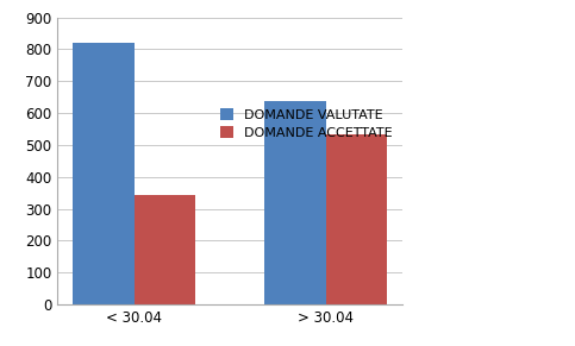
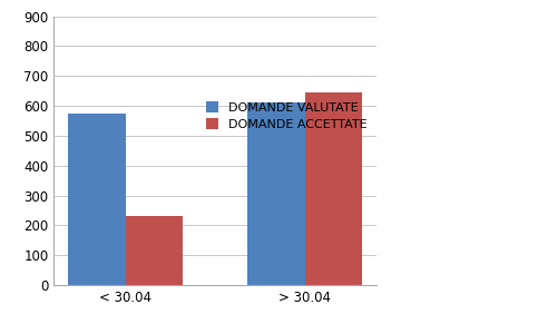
DOMANDE VALUTATE/< 30.04: 820 -> 575
DOMANDE ACCETTATE/< 30.04: 344 -> 230
DOMANDE VALUTATE/> 30.04: 638 -> 610
DOMANDE ACCETTATE/> 30.04: 533 -> 645
